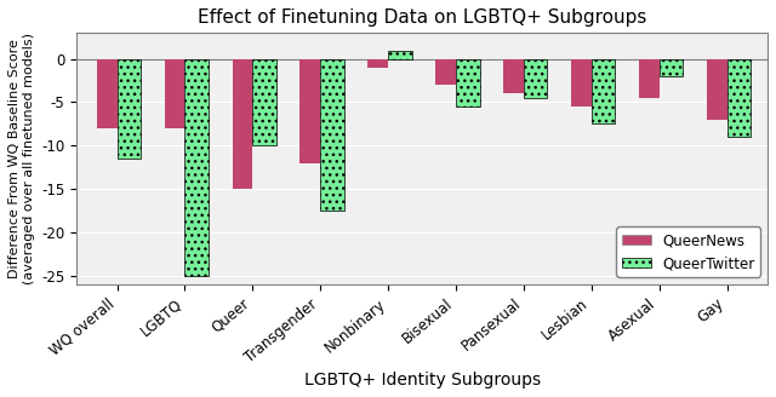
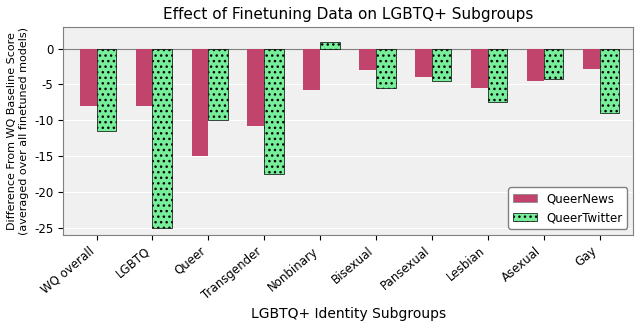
QueerNews/Transgender: -12.0 -> -10.8
QueerNews/Nonbinary: -1.0 -> -5.8
QueerTwitter/Asexual: -2.0 -> -4.2
QueerNews/Gay: -7.0 -> -2.8
